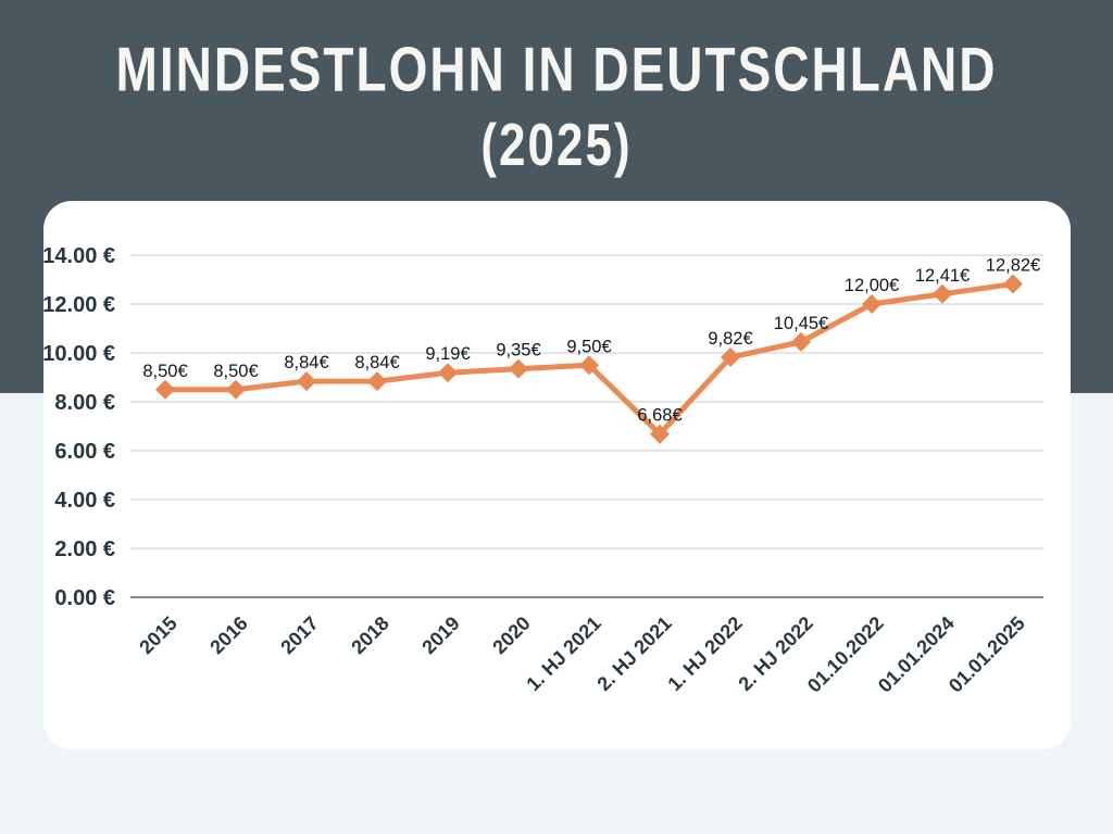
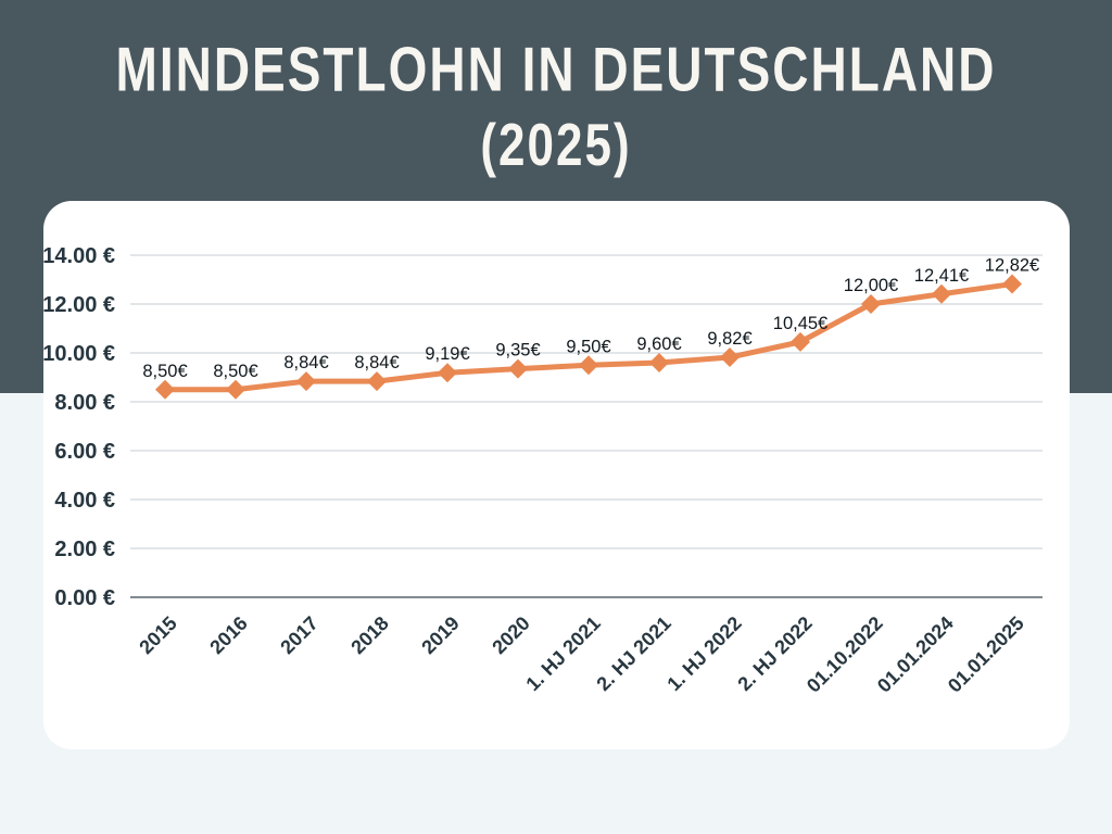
2. HJ 2021: 6,68 -> 9,60
